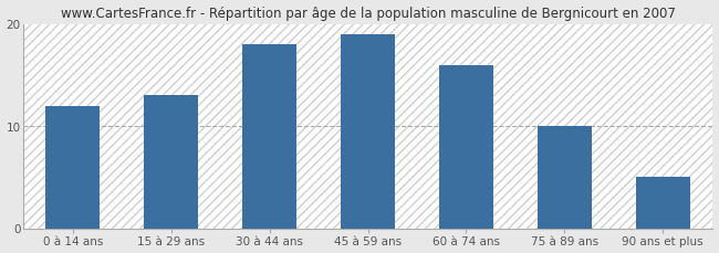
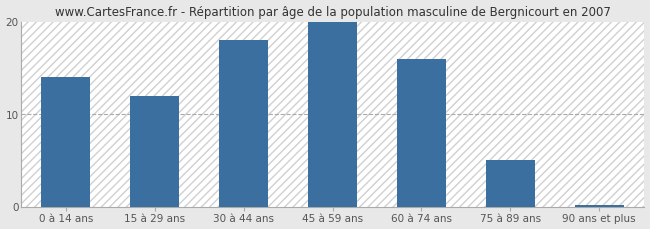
0 à 14 ans: 12.0 -> 14.0
15 à 29 ans: 13.0 -> 12.0
45 à 59 ans: 19.0 -> 20.0
75 à 89 ans: 10.0 -> 5.0
90 ans et plus: 5.0 -> 0.2
